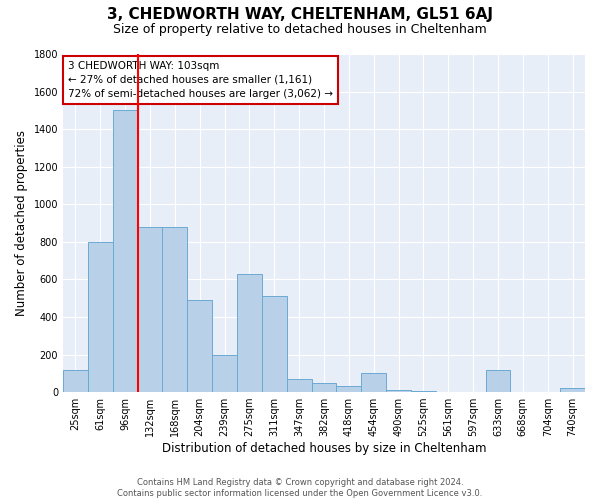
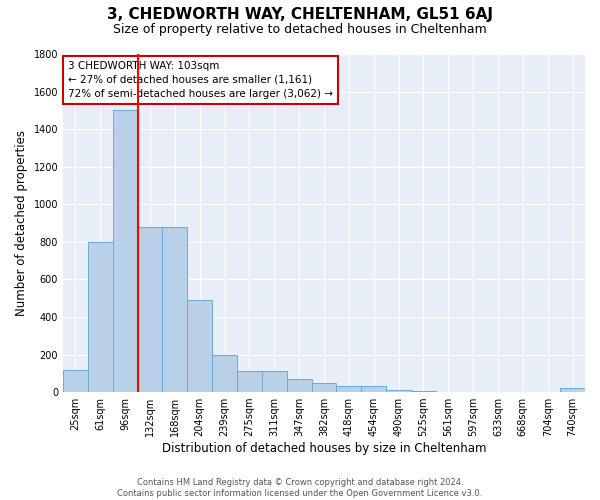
275sqm: 630 -> 110
311sqm: 510 -> 110
454sqm: 100 -> 30
633sqm: 120 -> 0
